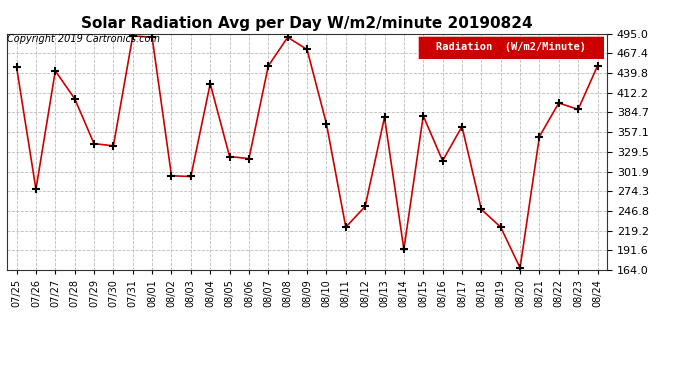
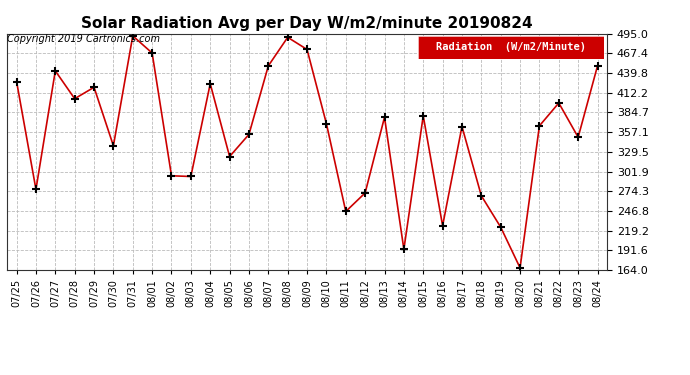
07/25: 448 -> 428
07/29: 341 -> 420
08/01: 490 -> 468
08/06: 320 -> 354
08/11: 224 -> 246
08/12: 253 -> 272
08/16: 317 -> 226
08/18: 249 -> 268
08/21: 351 -> 366
08/23: 389 -> 350
